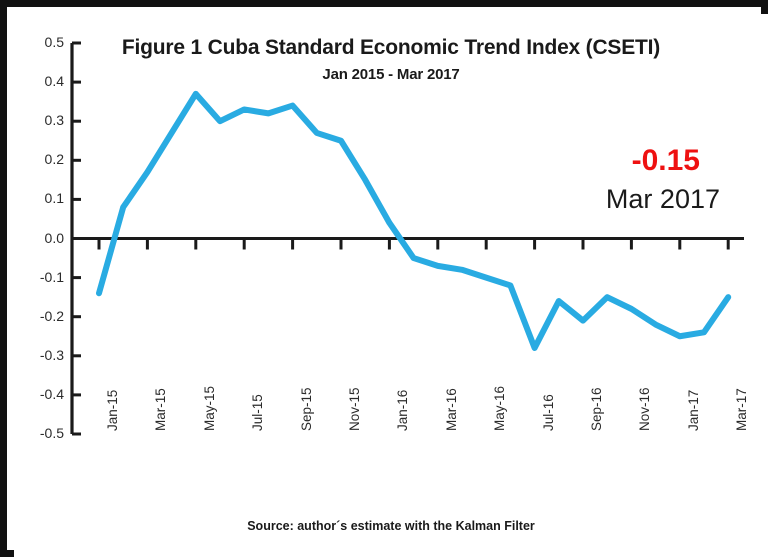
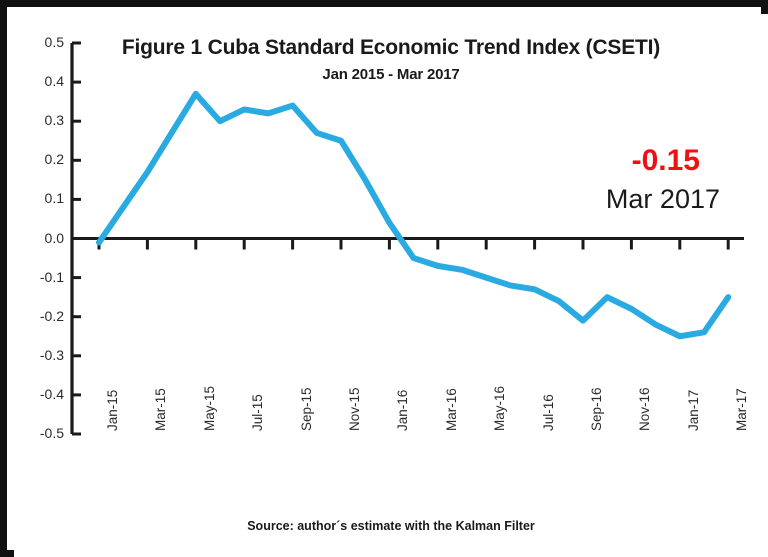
Jan-15: -0.14 -> -0.01
Jul-16: -0.28 -> -0.13
